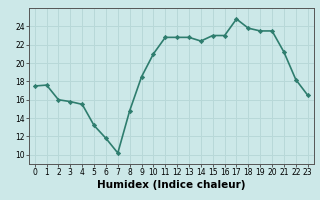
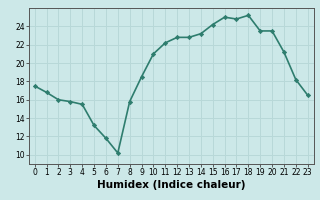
1: 17.6 -> 16.8
8: 14.8 -> 15.8
11: 22.8 -> 22.2
14: 22.4 -> 23.2
15: 23.0 -> 24.2
16: 23.0 -> 25.0
18: 23.8 -> 25.2
